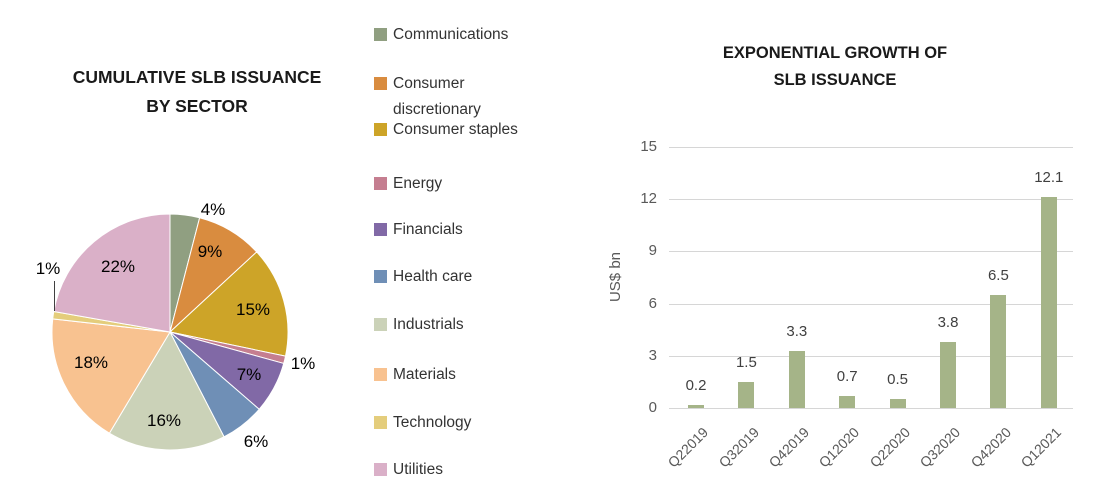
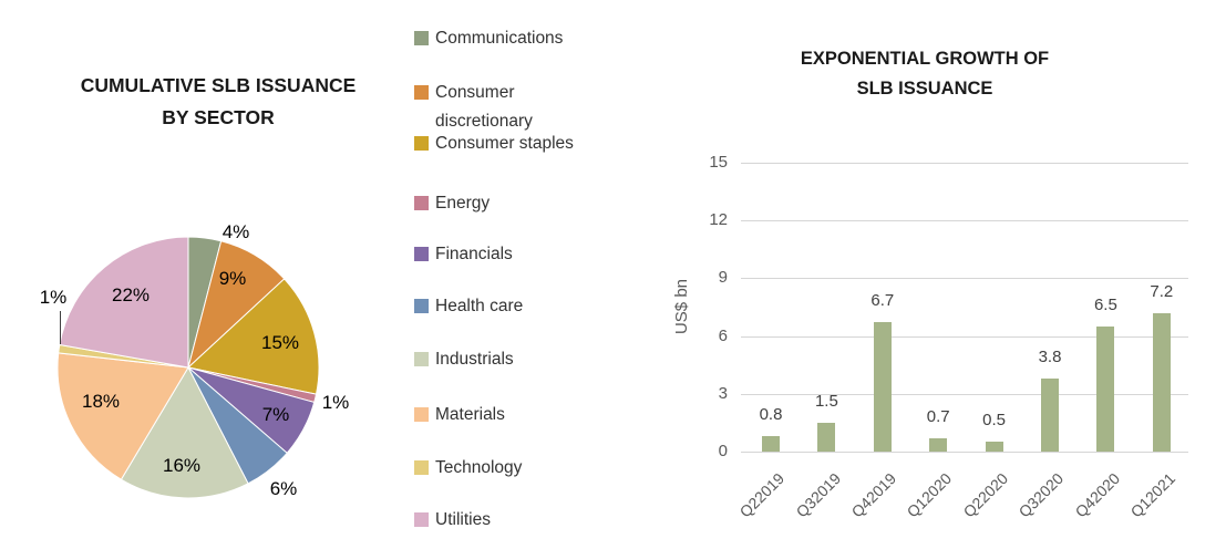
EXPONENTIAL GROWTH OF SLB ISSUANCE/Q22019: 0.2 -> 0.8
EXPONENTIAL GROWTH OF SLB ISSUANCE/Q42019: 3.3 -> 6.7
EXPONENTIAL GROWTH OF SLB ISSUANCE/Q12021: 12.1 -> 7.2
